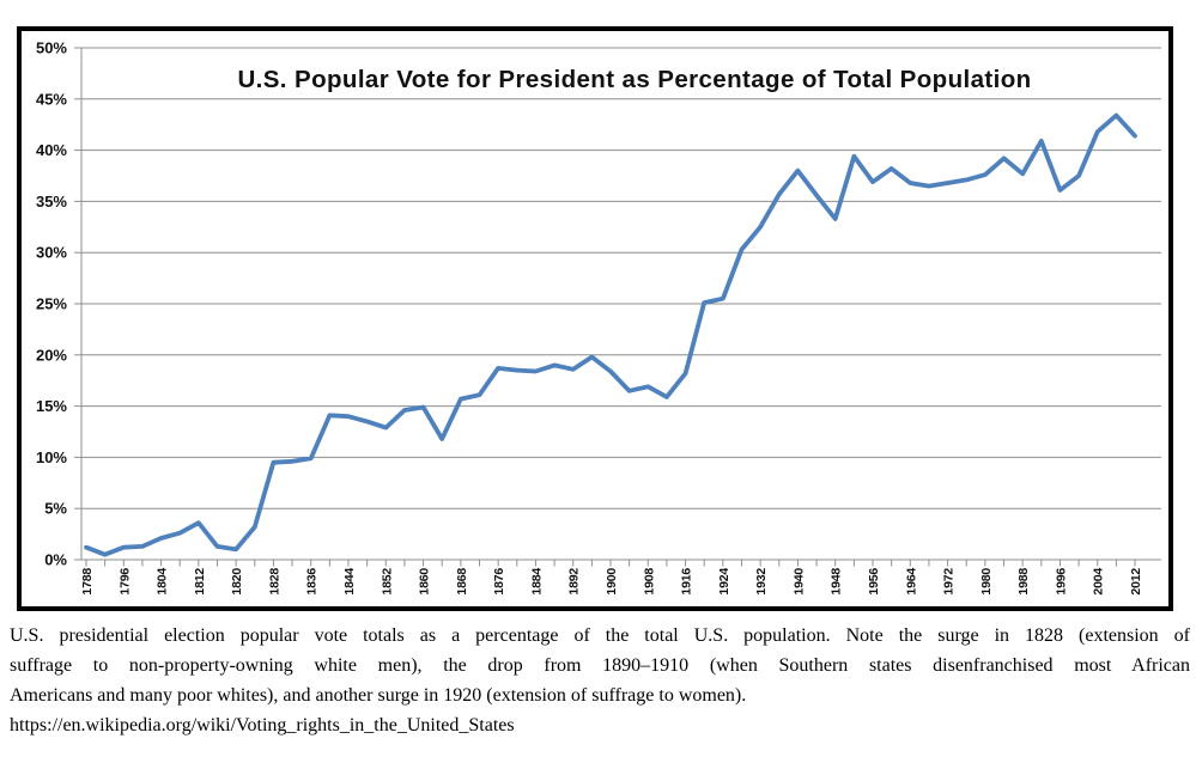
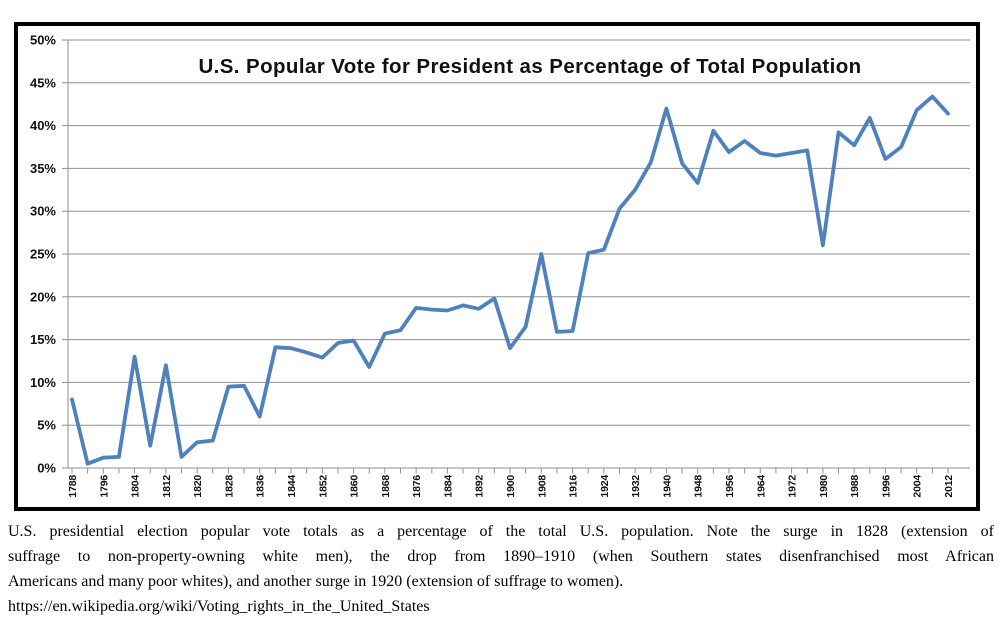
1788: 1% -> 8%
1804: 2% -> 13%
1812: 4% -> 12%
1820: 1% -> 3%
1836: 10% -> 6%
1900: 18% -> 14%
1908: 17% -> 25%
1916: 18% -> 16%
1940: 38% -> 42%
1980: 38% -> 26%
